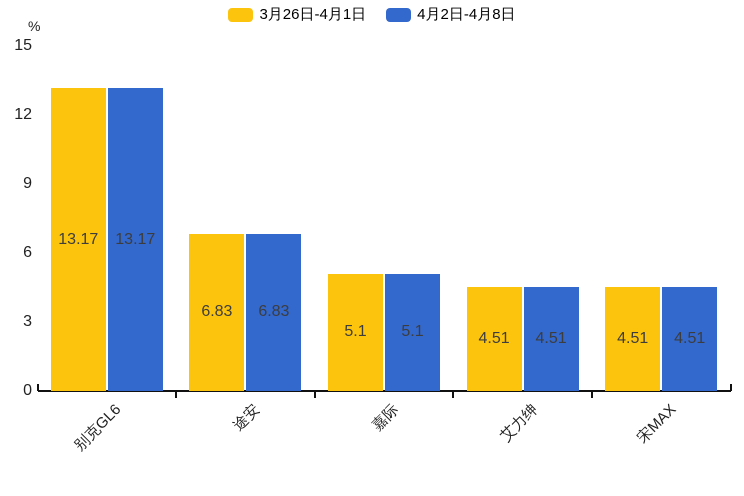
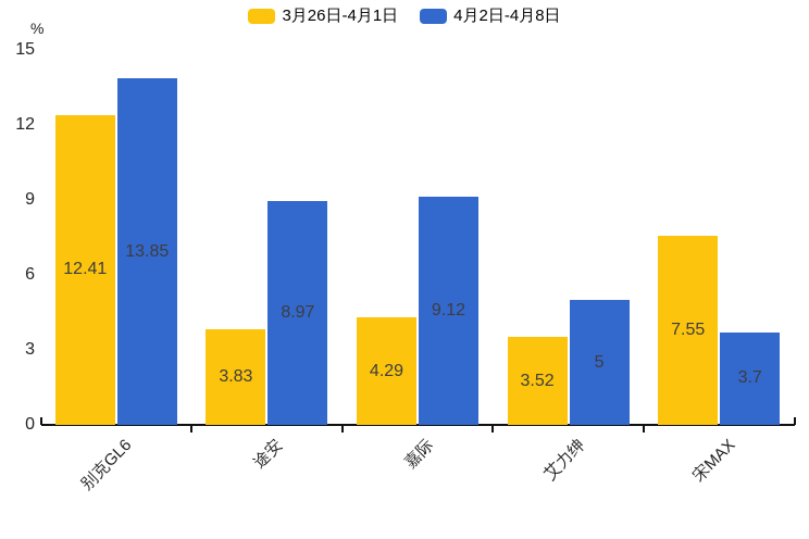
3月26日-4月1日/别克GL6: 13.17 -> 12.41
4月2日-4月8日/别克GL6: 13.17 -> 13.85
3月26日-4月1日/途安: 6.83 -> 3.83
4月2日-4月8日/途安: 6.83 -> 8.97
3月26日-4月1日/嘉际: 5.1 -> 4.29
4月2日-4月8日/嘉际: 5.1 -> 9.12
3月26日-4月1日/艾力绅: 4.51 -> 3.52
4月2日-4月8日/艾力绅: 4.51 -> 5
3月26日-4月1日/宋MAX: 4.51 -> 7.55
4月2日-4月8日/宋MAX: 4.51 -> 3.7
